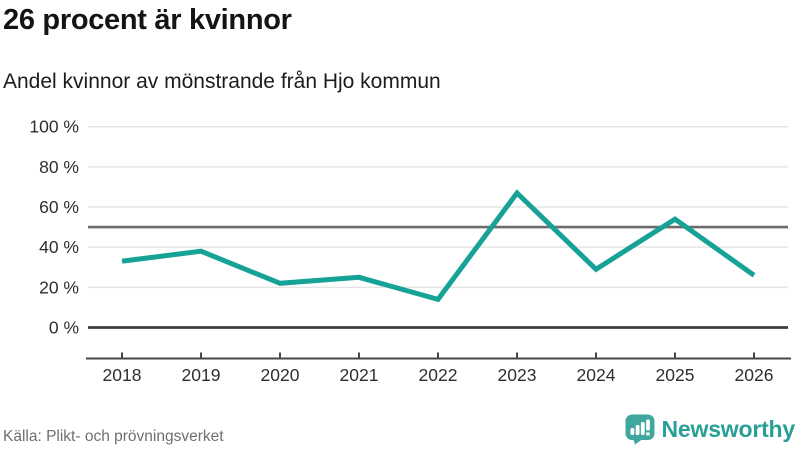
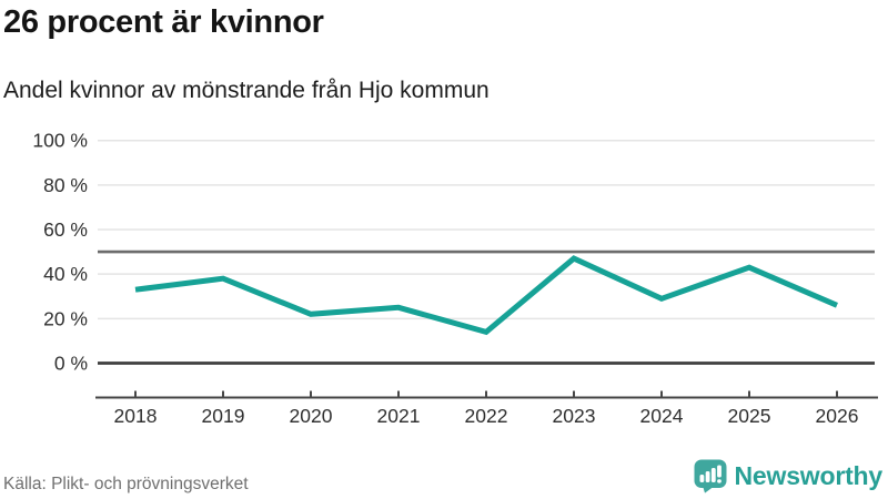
2023: 67% -> 47%
2025: 54% -> 43%
